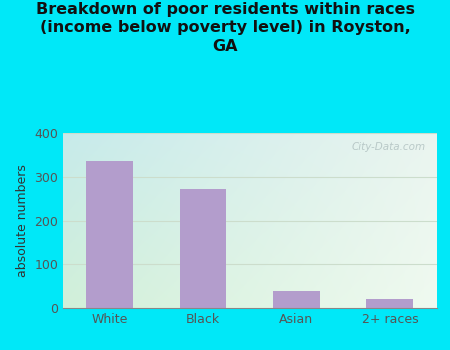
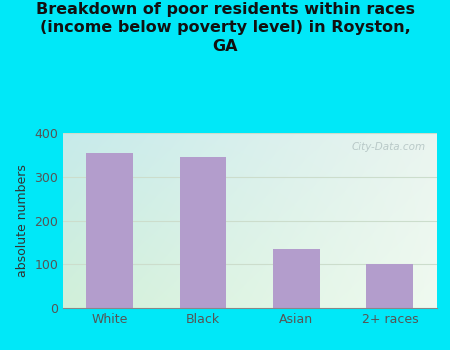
White: 335 -> 355
Black: 271 -> 345
Asian: 40 -> 135
2+ races: 20 -> 100
